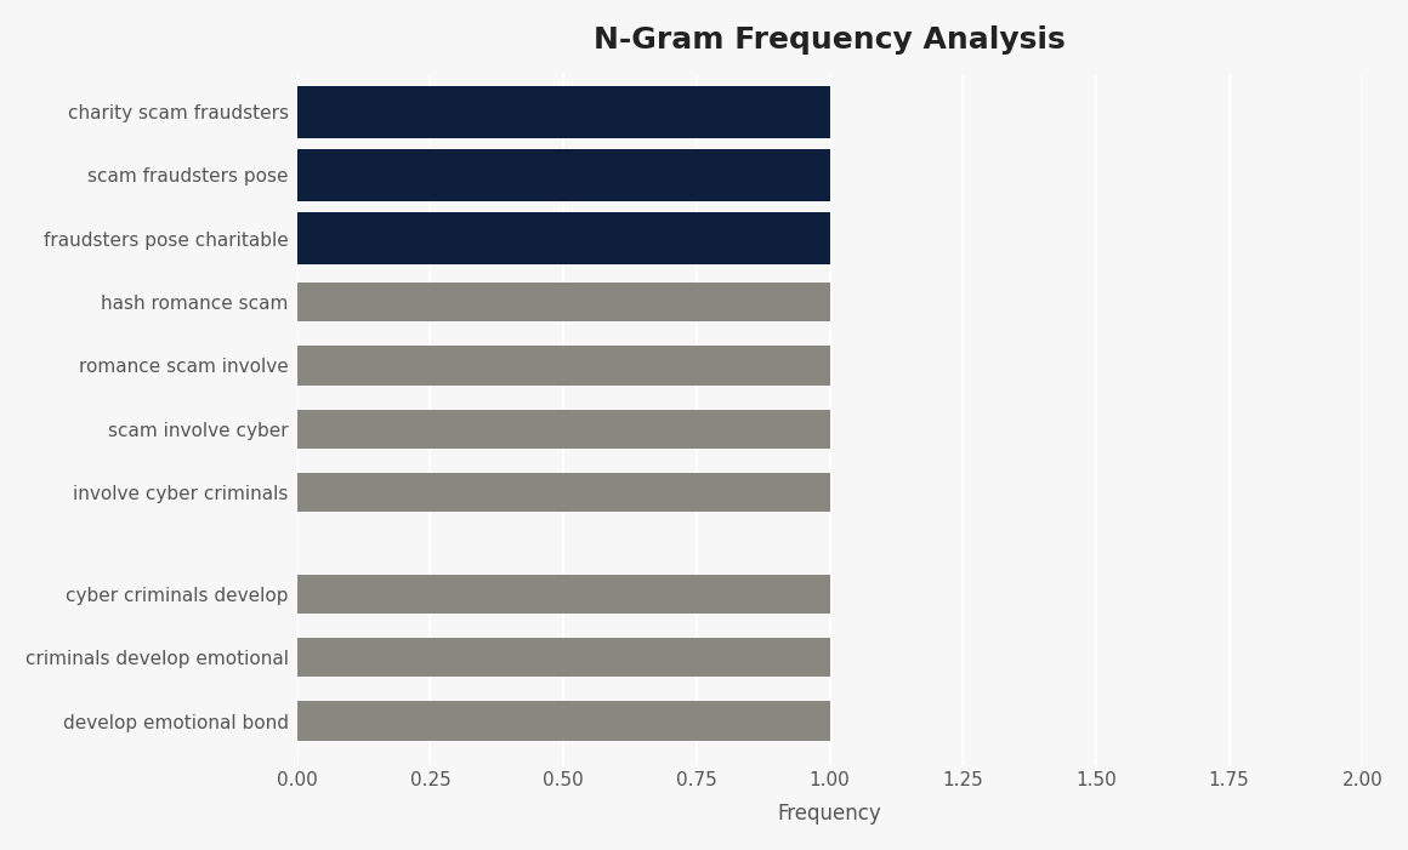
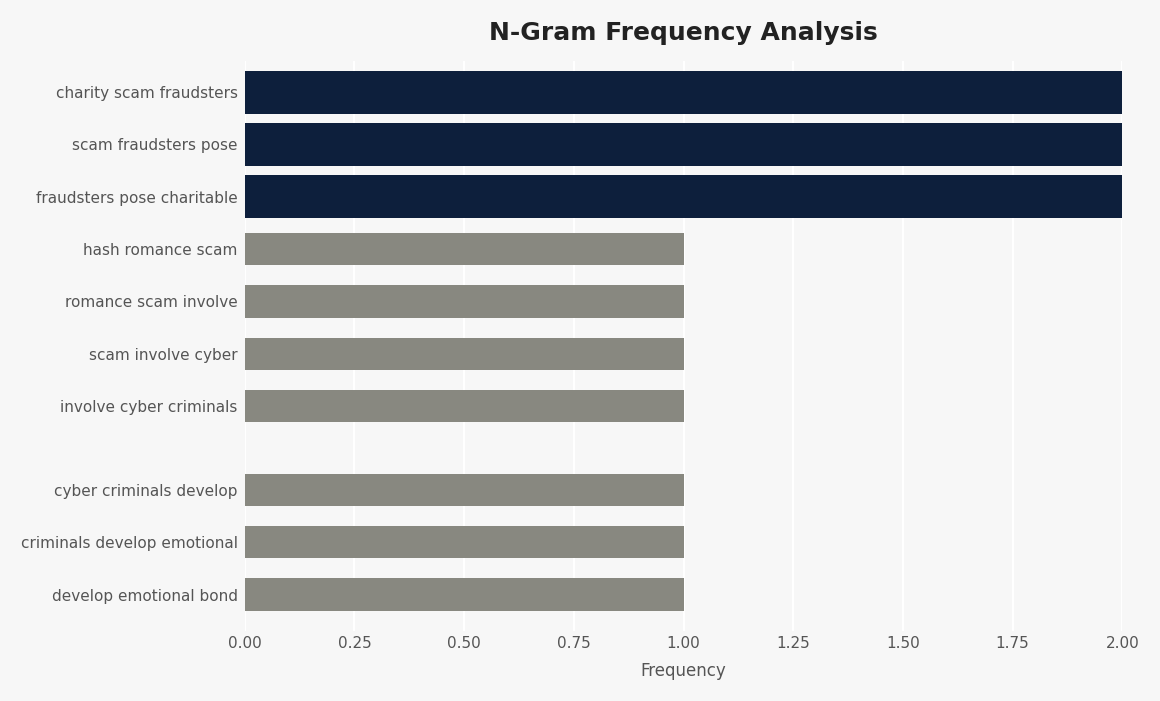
charity scam fraudsters: 1 -> 2
scam fraudsters pose: 1 -> 2
fraudsters pose charitable: 1 -> 2
